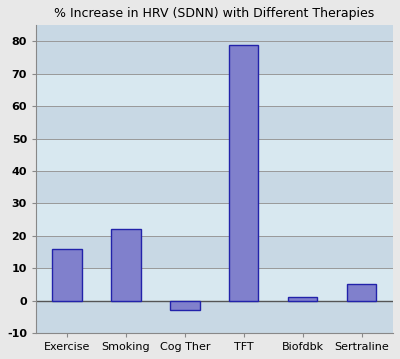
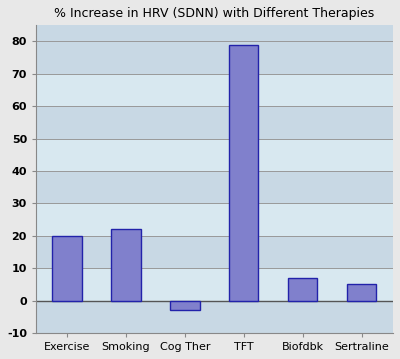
Exercise: 16 -> 20
Biofdbk: 1 -> 7
